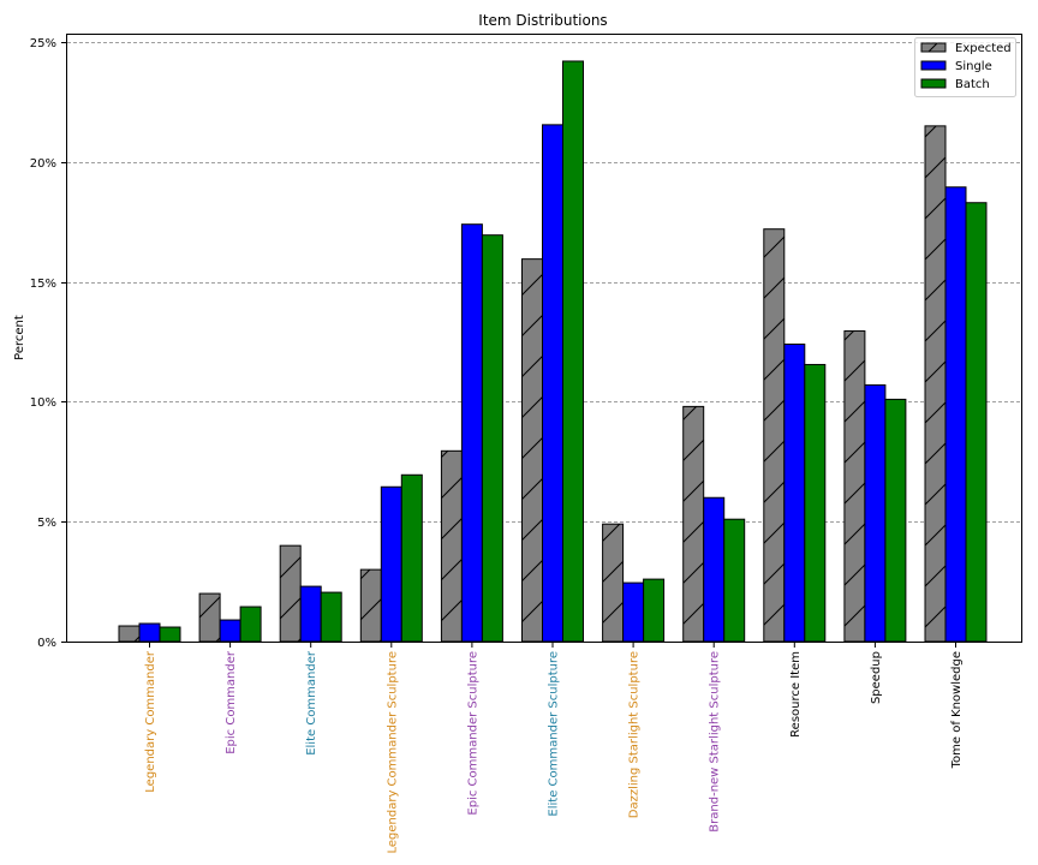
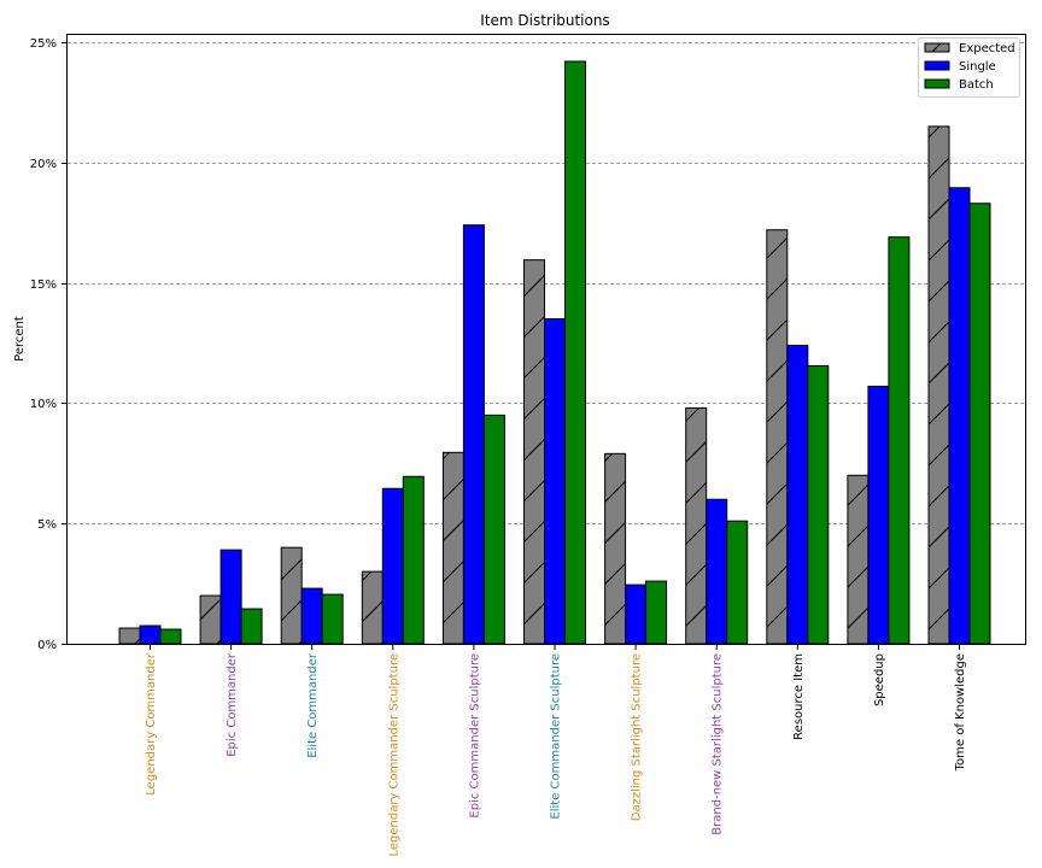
Single/Epic Commander: 0.9% -> 3.9%
Batch/Epic Commander Sculpture: 16.9% -> 9.5%
Single/Elite Commander Sculpture: 21.6% -> 13.5%
Expected/Dazzling Starlight Sculpture: 4.9% -> 7.9%
Expected/Speedup: 12.9% -> 7.0%
Batch/Speedup: 10.1% -> 16.9%
